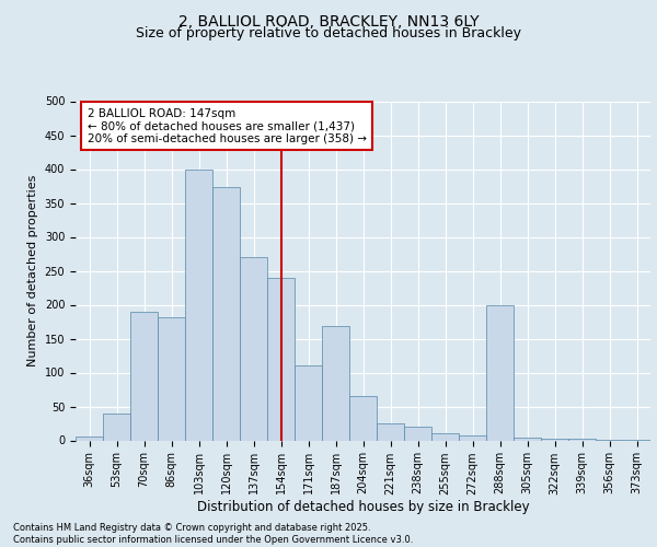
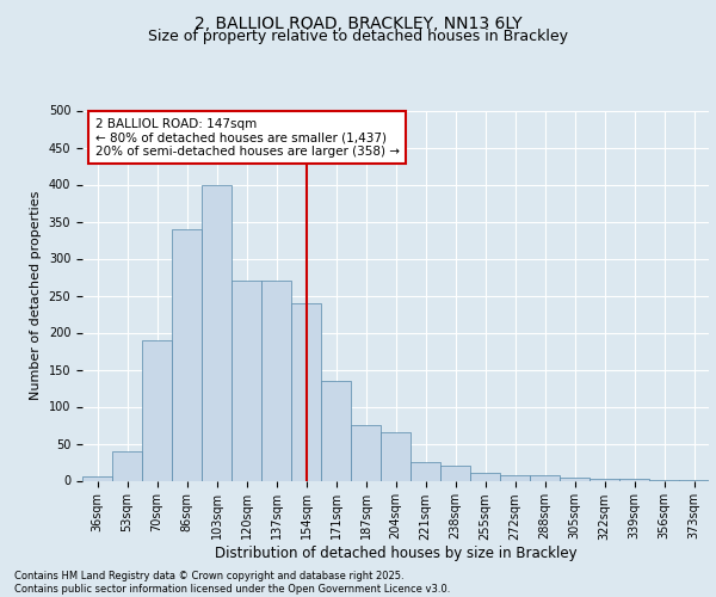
86sqm: 182 -> 340
120sqm: 374 -> 270
171sqm: 110 -> 135
187sqm: 168 -> 75
288sqm: 200 -> 8
